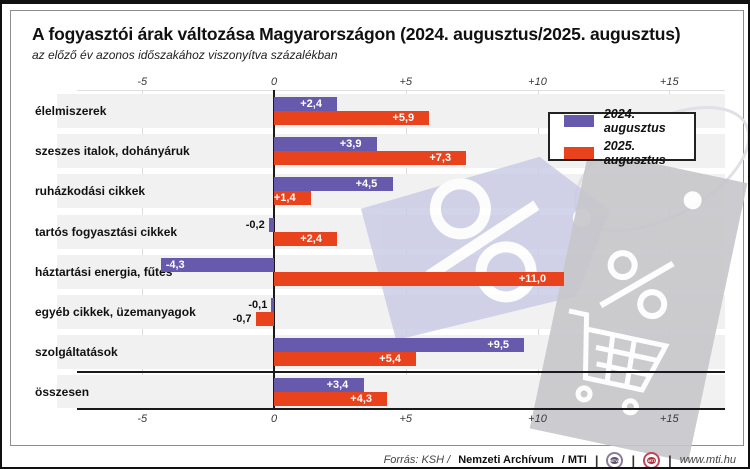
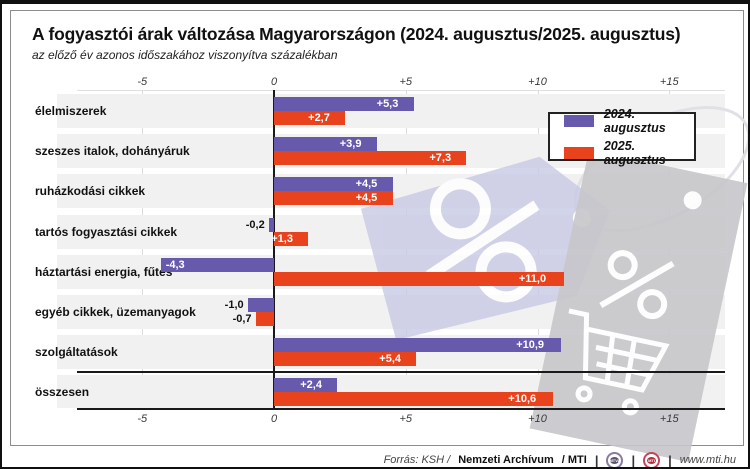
2024. augusztus/élelmiszerek: +2,4 -> +5,3
2025. augusztus/élelmiszerek: +5,9 -> +2,7
2025. augusztus/ruházkodási cikkek: +1,4 -> +4,5
2025. augusztus/tartós fogyasztási cikkek: +2,4 -> +1,3
2024. augusztus/egyéb cikkek, üzemanyagok: -0,1 -> -1,0
2024. augusztus/szolgáltatások: +9,5 -> +10,9
2024. augusztus/összesen: +3,4 -> +2,4
2025. augusztus/összesen: +4,3 -> +10,6
